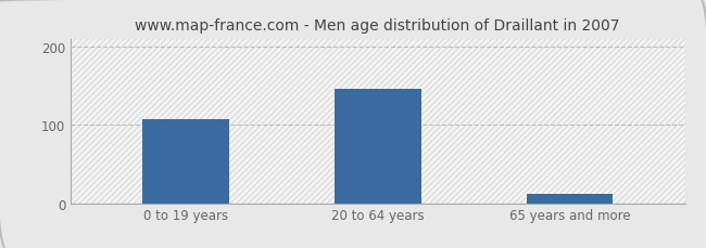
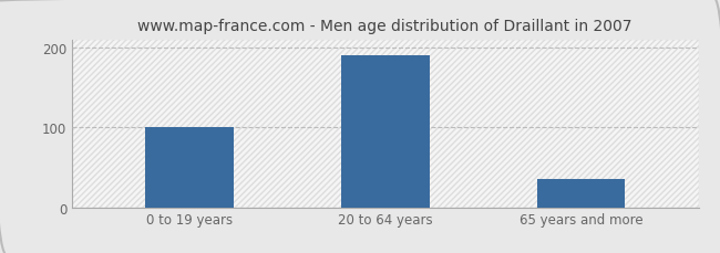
0 to 19 years: 108 -> 100
20 to 64 years: 146 -> 190
65 years and more: 12 -> 35
